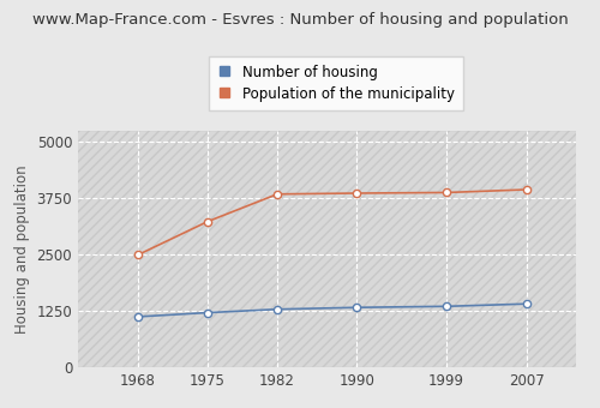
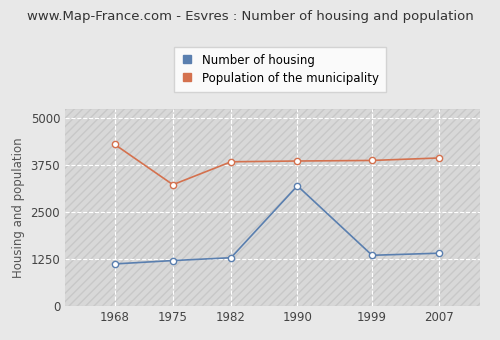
Population of the municipality/1968: 2490 -> 4300
Number of housing/1990: 1320 -> 3200
